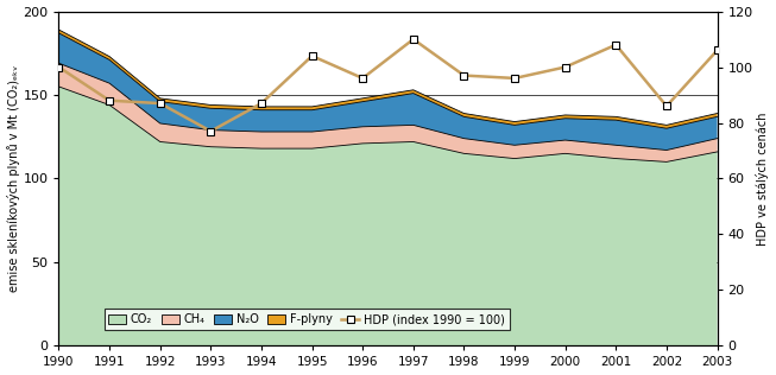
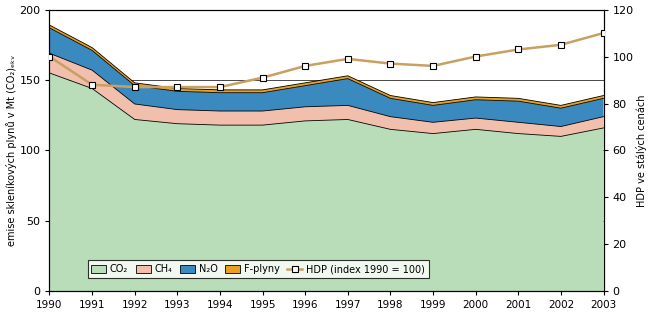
HDP (index 1990 = 100)/1993: 77 -> 87
HDP (index 1990 = 100)/1995: 104 -> 91
HDP (index 1990 = 100)/1997: 110 -> 99
HDP (index 1990 = 100)/2001: 108 -> 103
HDP (index 1990 = 100)/2002: 86 -> 105
HDP (index 1990 = 100)/2003: 106 -> 110
